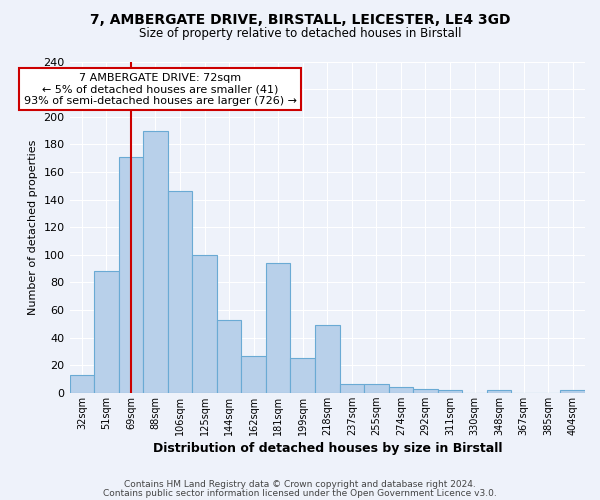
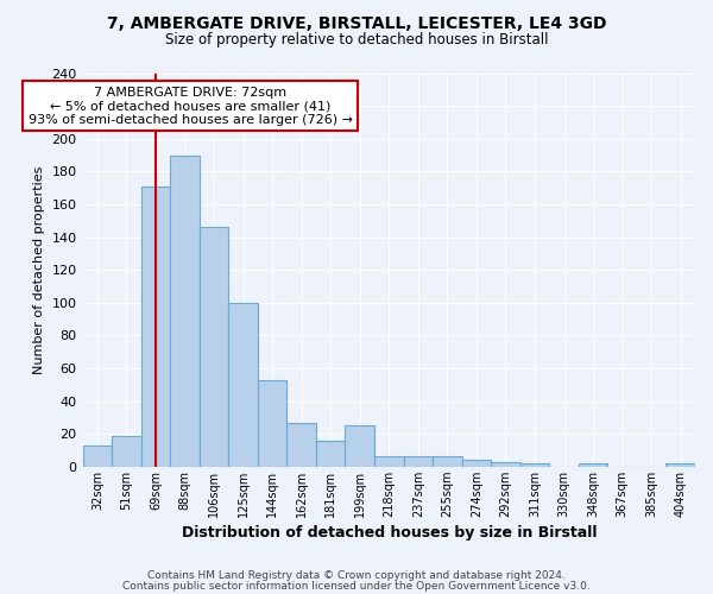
51sqm: 88 -> 19
181sqm: 94 -> 16
218sqm: 49 -> 6
